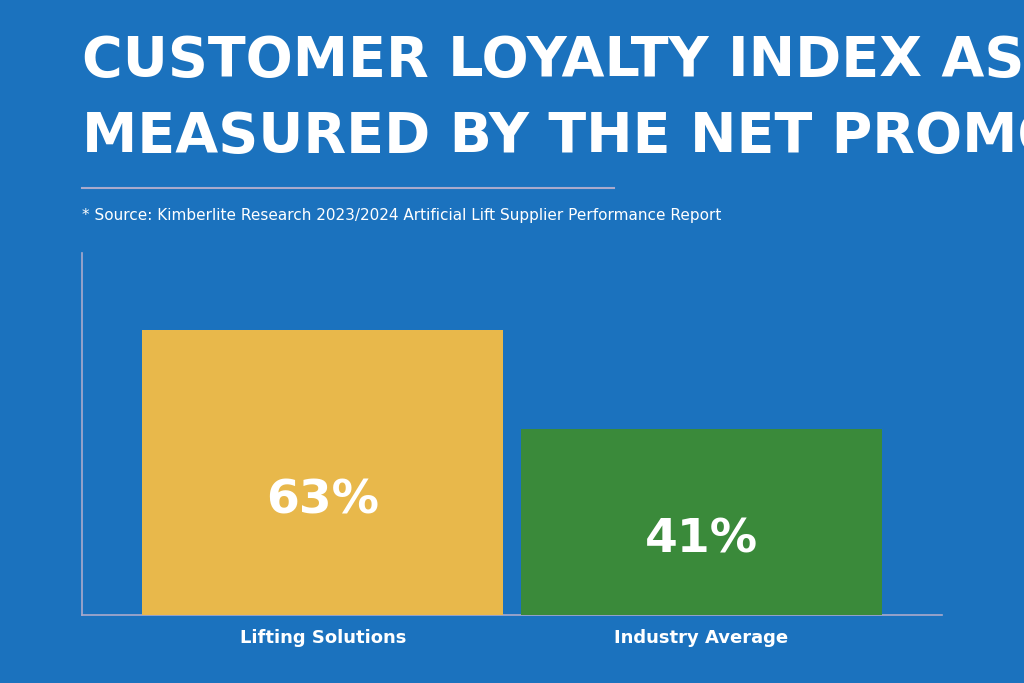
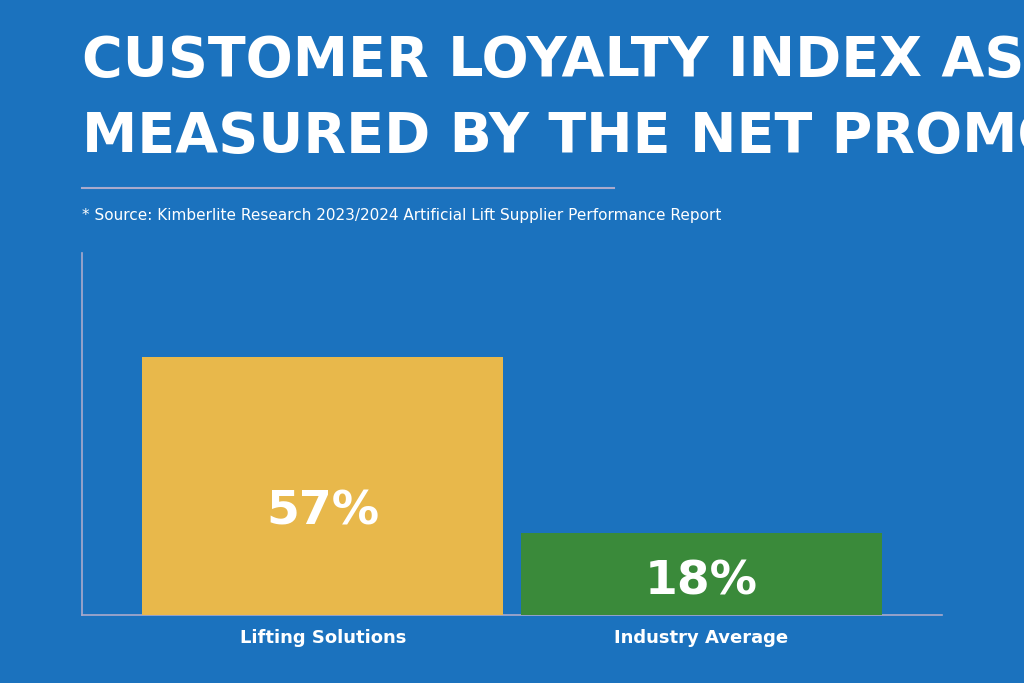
Lifting Solutions: 63% -> 57%
Industry Average: 41% -> 18%
